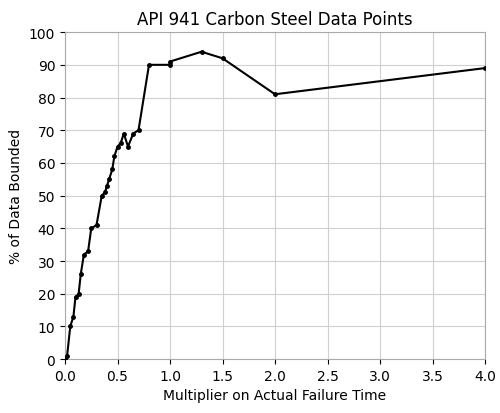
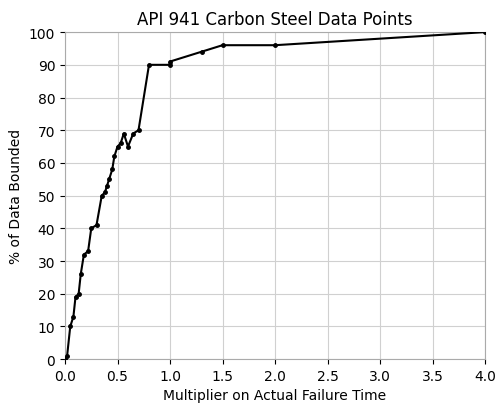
1.5: 92 -> 96
2.0: 81 -> 96
4.0: 89 -> 100
